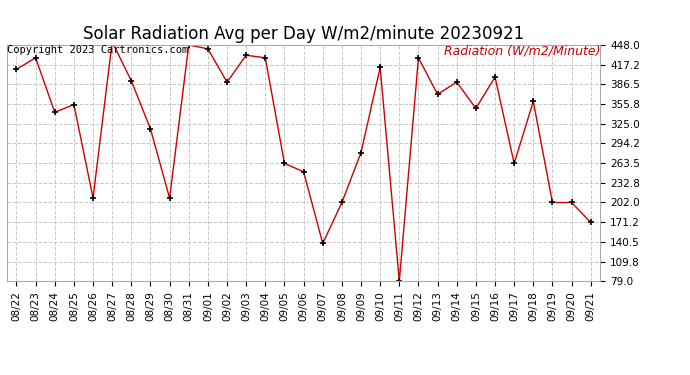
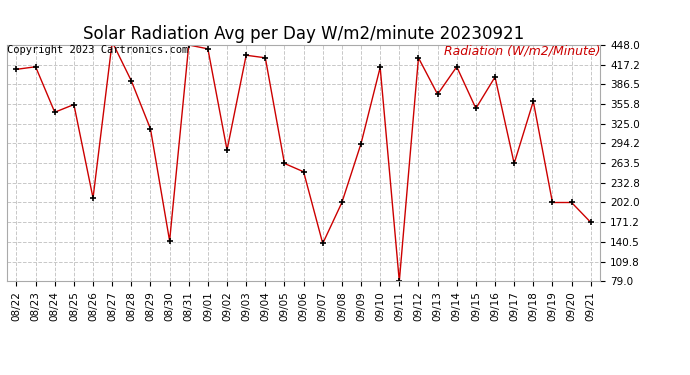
08/23: 428 -> 414
08/30: 209 -> 142
09/02: 390 -> 284
09/09: 280 -> 294
09/14: 390 -> 414
